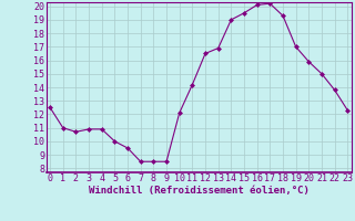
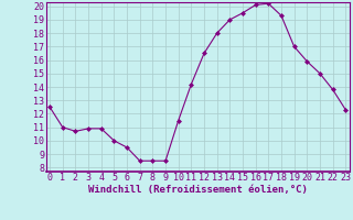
10: 12.1 -> 11.5
13: 16.9 -> 18.0
